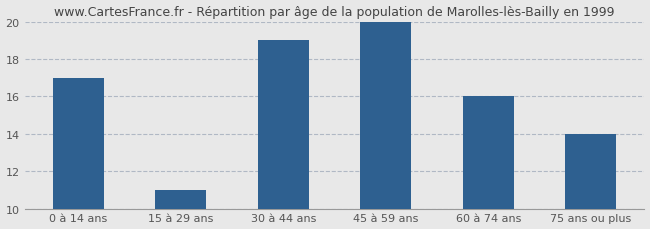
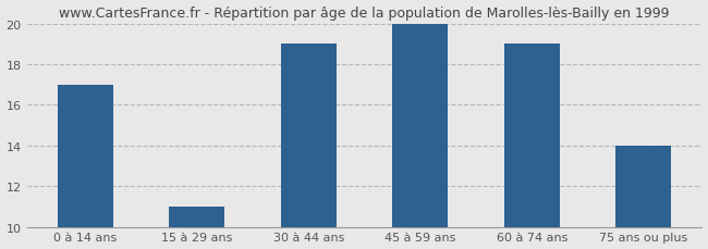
60 à 74 ans: 16 -> 19
